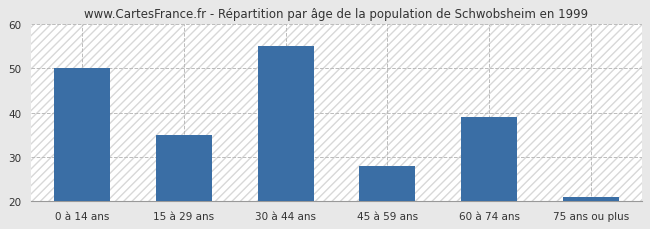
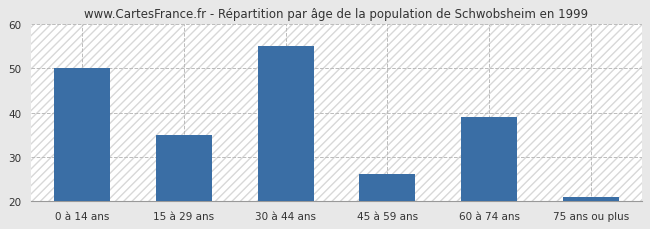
45 à 59 ans: 28 -> 26
